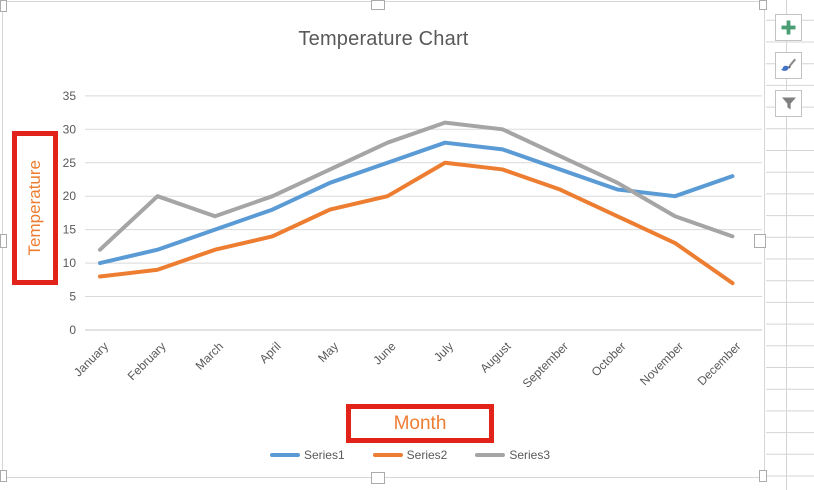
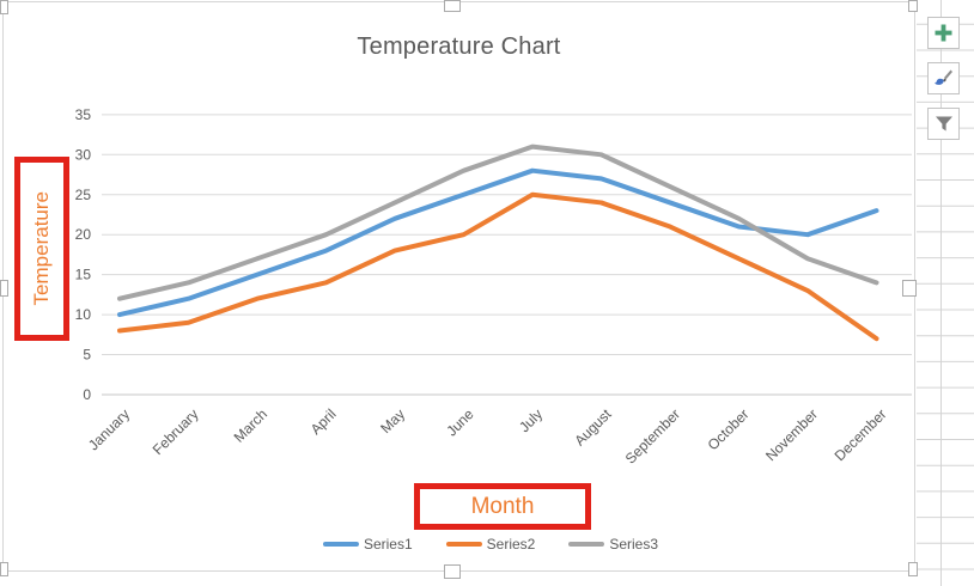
Series3/February: 20 -> 14
